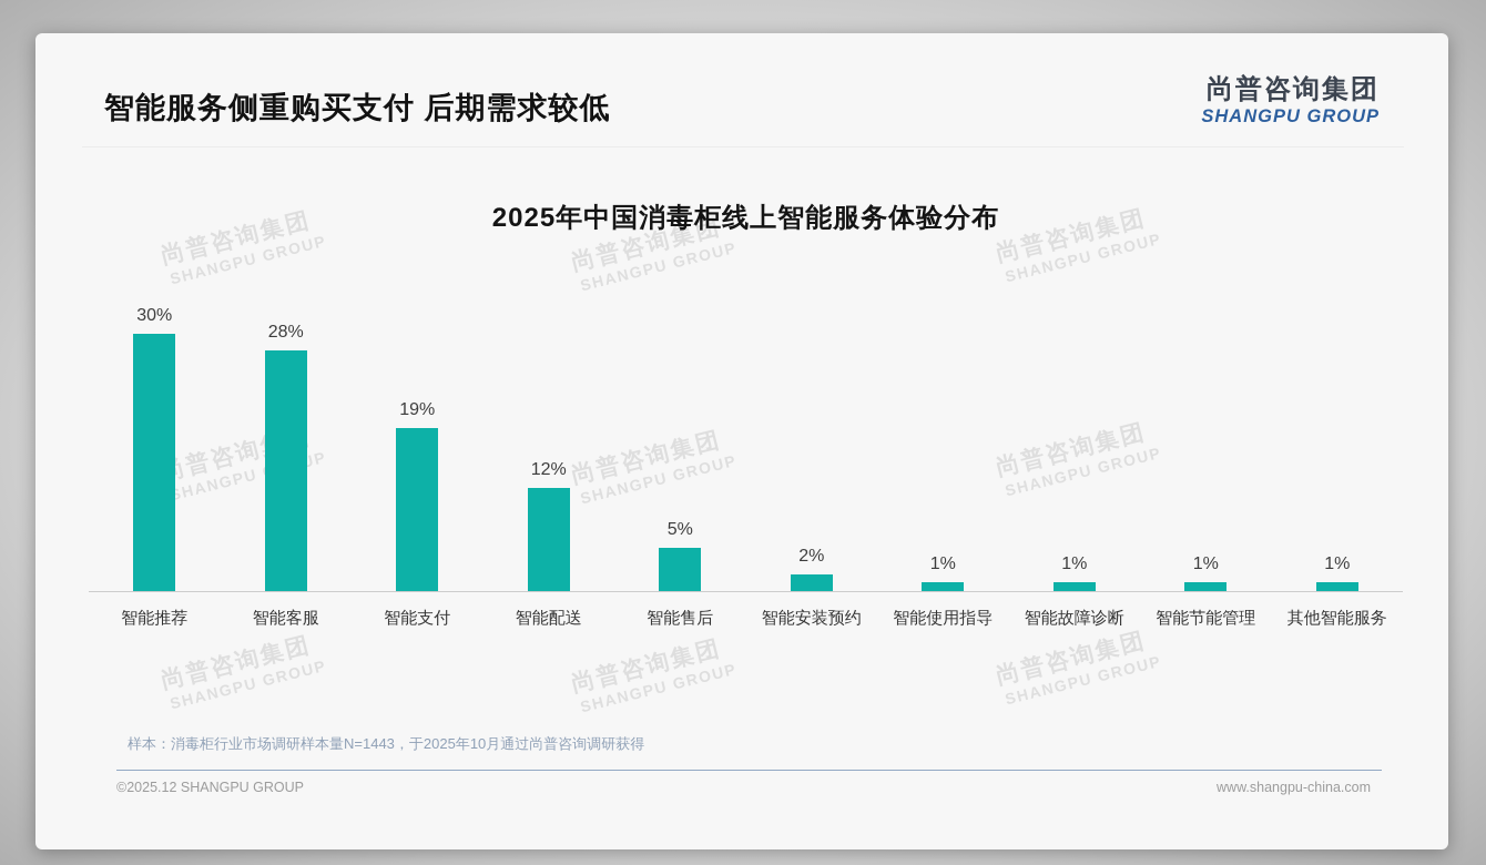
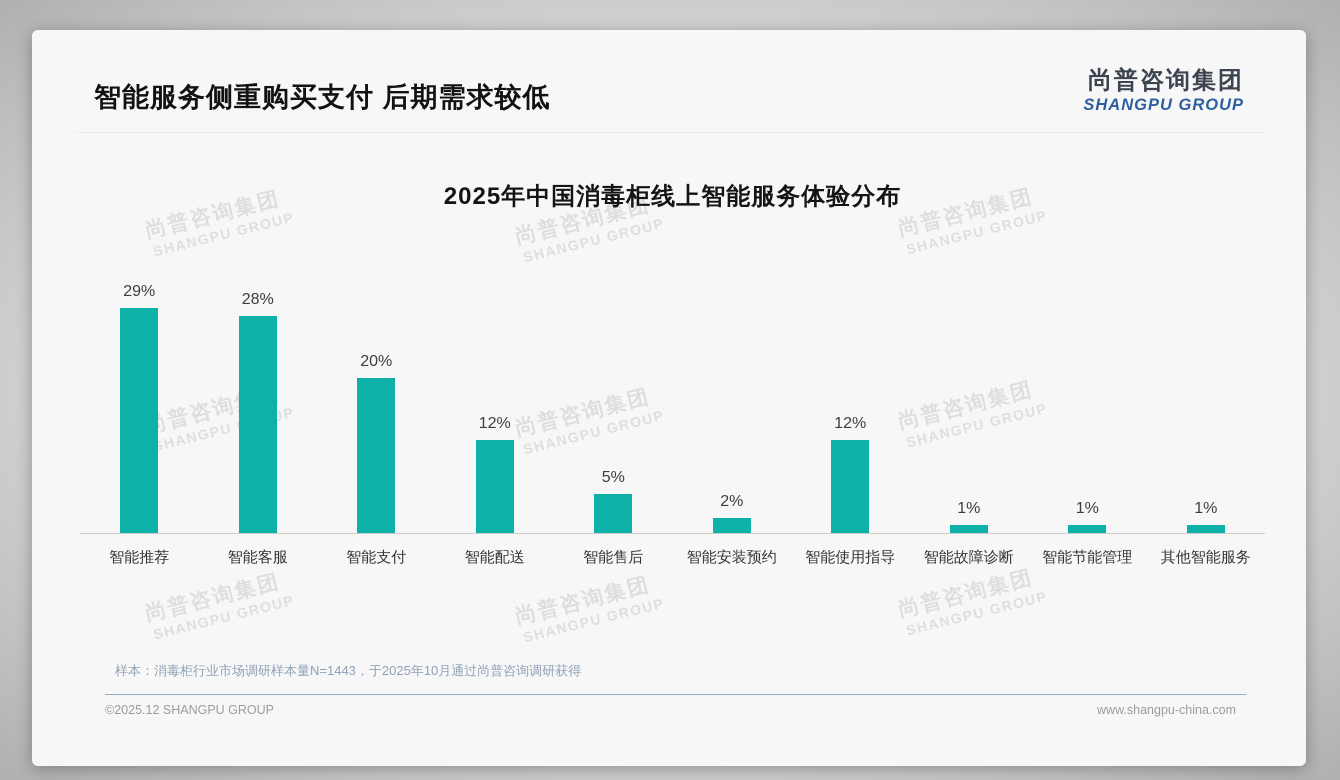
智能推荐: 30% -> 29%
智能支付: 19% -> 20%
智能使用指导: 1% -> 12%
